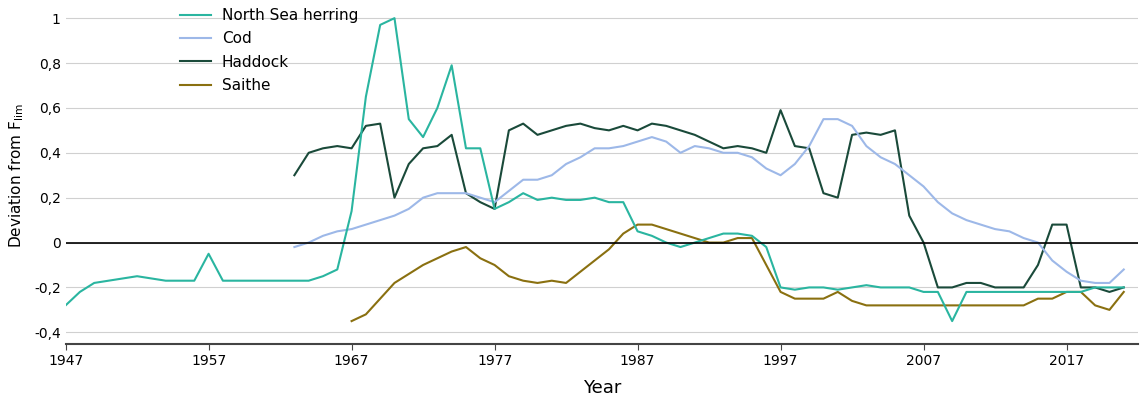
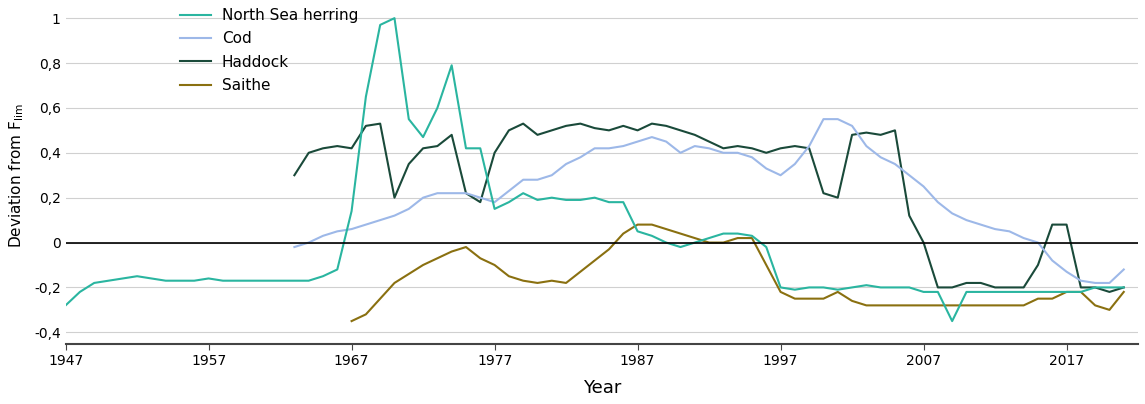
North Sea herring/1957: -0,05 -> -0,16
Haddock/1977: 0,15 -> 0,40
Haddock/1997: 0,59 -> 0,42
